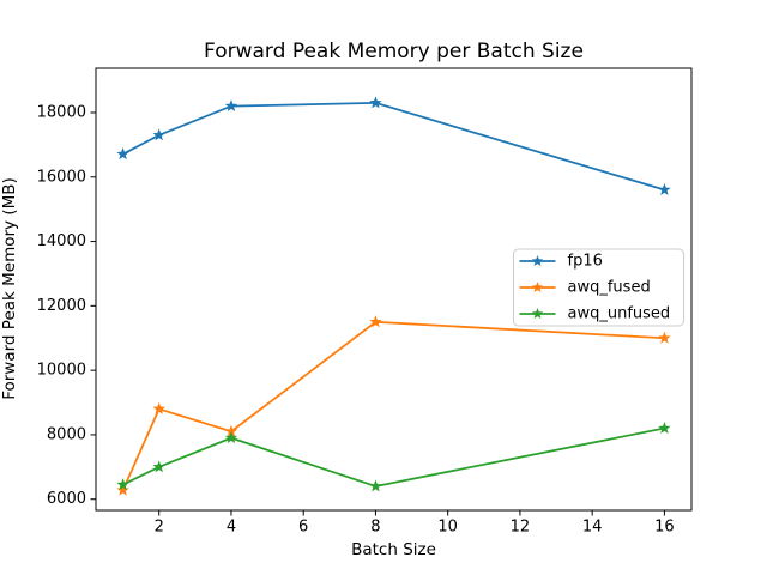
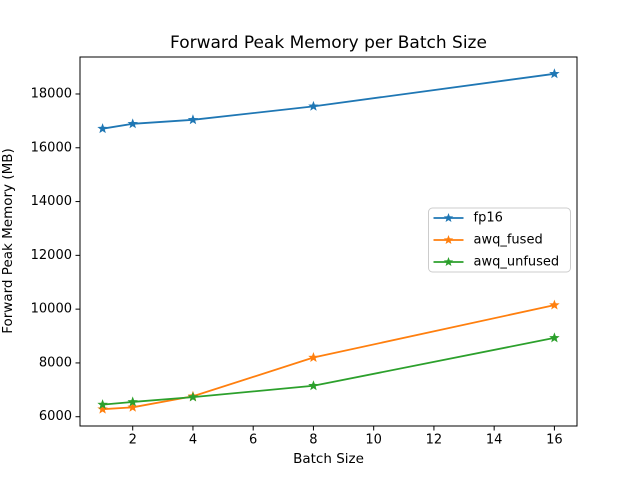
fp16/2: 17300 -> 16900
awq_fused/2: 8800 -> 6400
awq_unfused/2: 7000 -> 6600
fp16/4: 18200 -> 17000
awq_fused/4: 8100 -> 6800
awq_unfused/4: 7900 -> 6700
fp16/8: 18300 -> 17500
awq_fused/8: 11500 -> 8200
awq_unfused/8: 6400 -> 7200
fp16/16: 15600 -> 18800
awq_fused/16: 11000 -> 10200
awq_unfused/16: 8200 -> 8900
